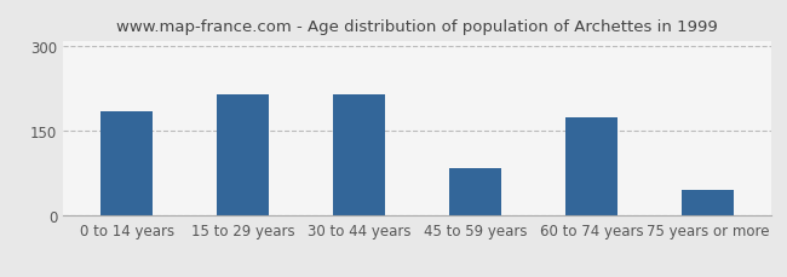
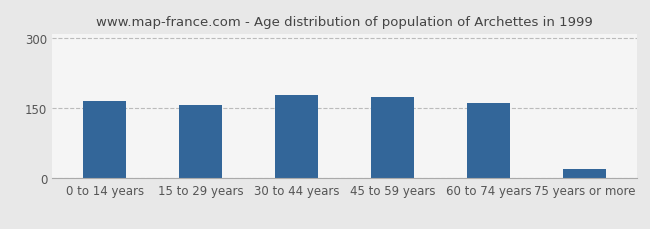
0 to 14 years: 185 -> 165
15 to 29 years: 215 -> 158
30 to 44 years: 215 -> 178
45 to 59 years: 85 -> 175
60 to 74 years: 175 -> 162
75 years or more: 45 -> 20
